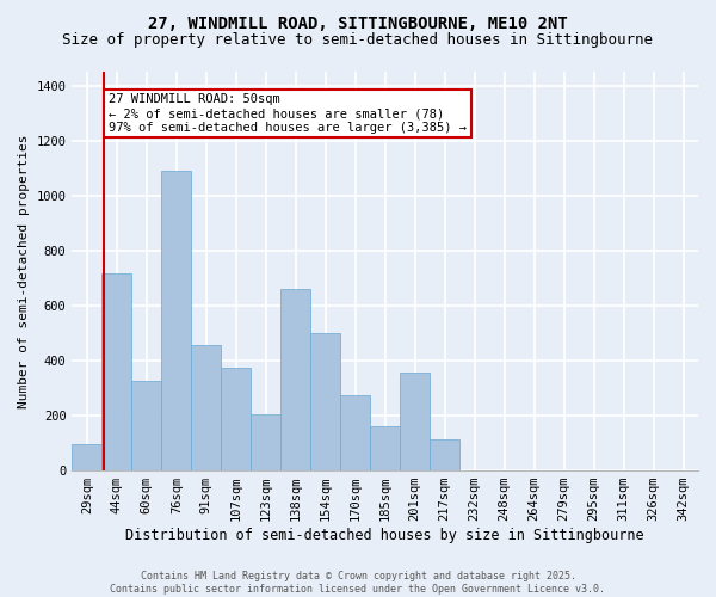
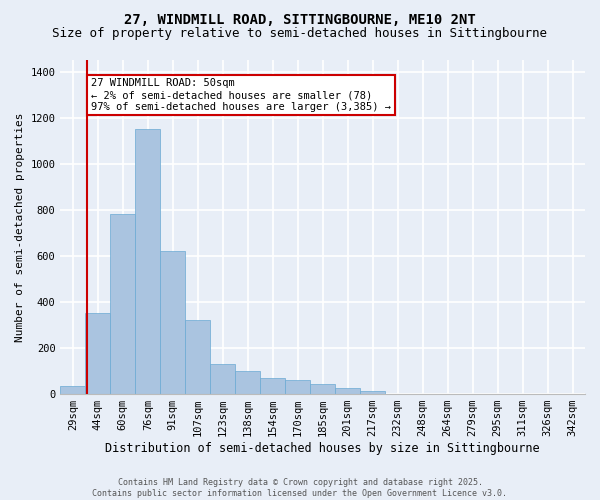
29sqm: 95 -> 35
44sqm: 715 -> 350
60sqm: 325 -> 780
76sqm: 1090 -> 1150
91sqm: 455 -> 620
107sqm: 375 -> 320
123sqm: 205 -> 130
138sqm: 660 -> 100
154sqm: 500 -> 70
170sqm: 275 -> 60
185sqm: 160 -> 45
201sqm: 355 -> 25
217sqm: 115 -> 12
